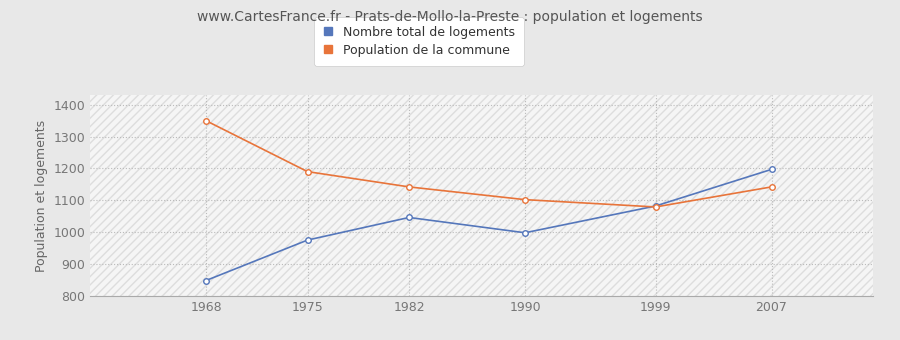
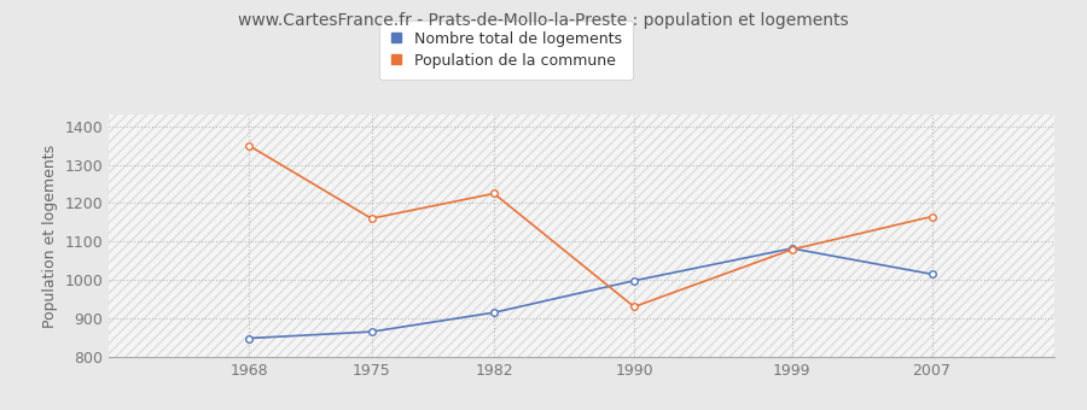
Nombre total de logements/1975: 975 -> 865
Population de la commune/1975: 1190 -> 1160
Nombre total de logements/1982: 1046 -> 915
Population de la commune/1982: 1142 -> 1225
Population de la commune/1990: 1102 -> 930
Nombre total de logements/2007: 1197 -> 1015
Population de la commune/2007: 1142 -> 1165
